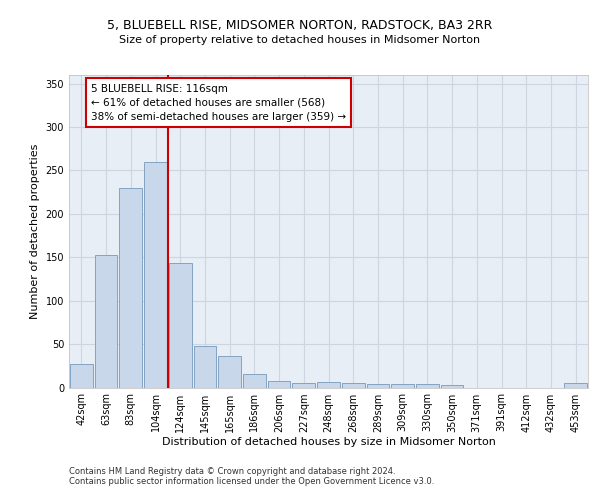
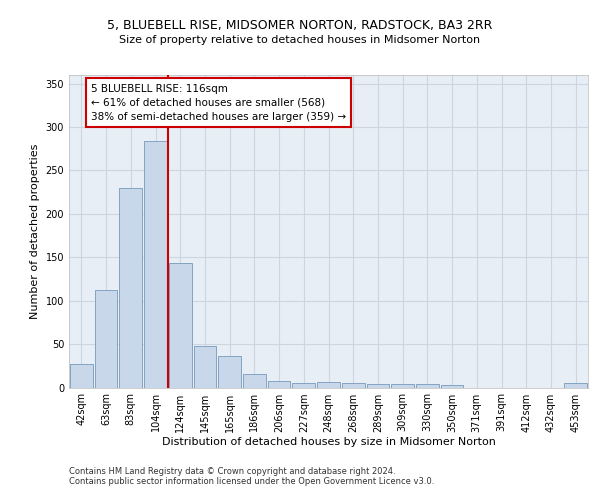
63sqm: 153 -> 112
104sqm: 260 -> 284
